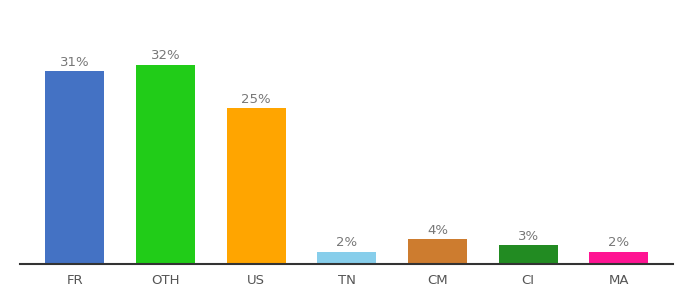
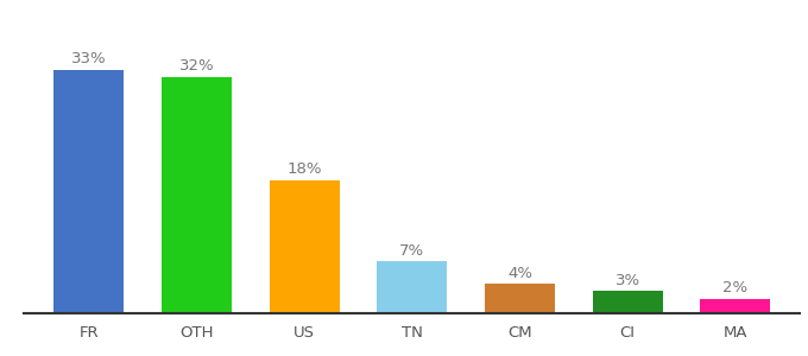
FR: 31% -> 33%
US: 25% -> 18%
TN: 2% -> 7%
